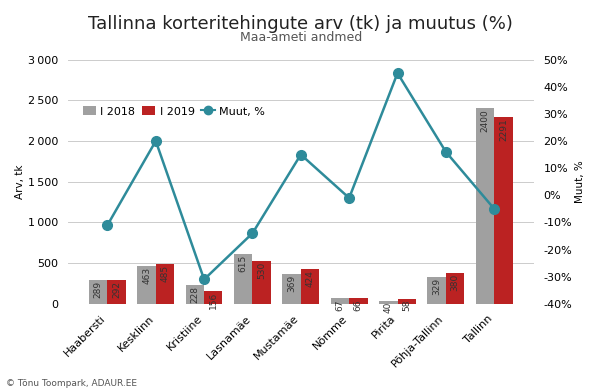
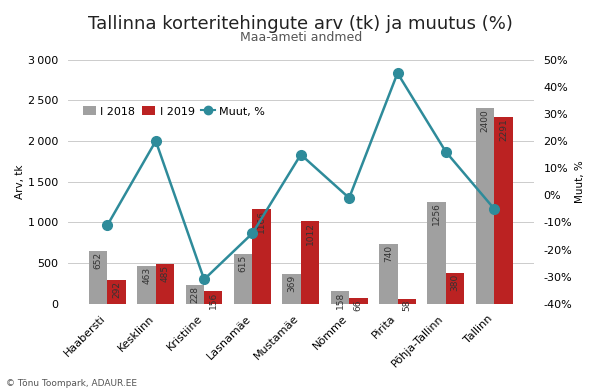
I 2018/Haabersti: 289 -> 652
I 2019/Lasnamäe: 530 -> 1166
I 2019/Mustamäe: 424 -> 1012
I 2018/Nõmme: 67 -> 158
I 2018/Pirita: 40 -> 740
I 2018/Põhja-Tallinn: 329 -> 1256
